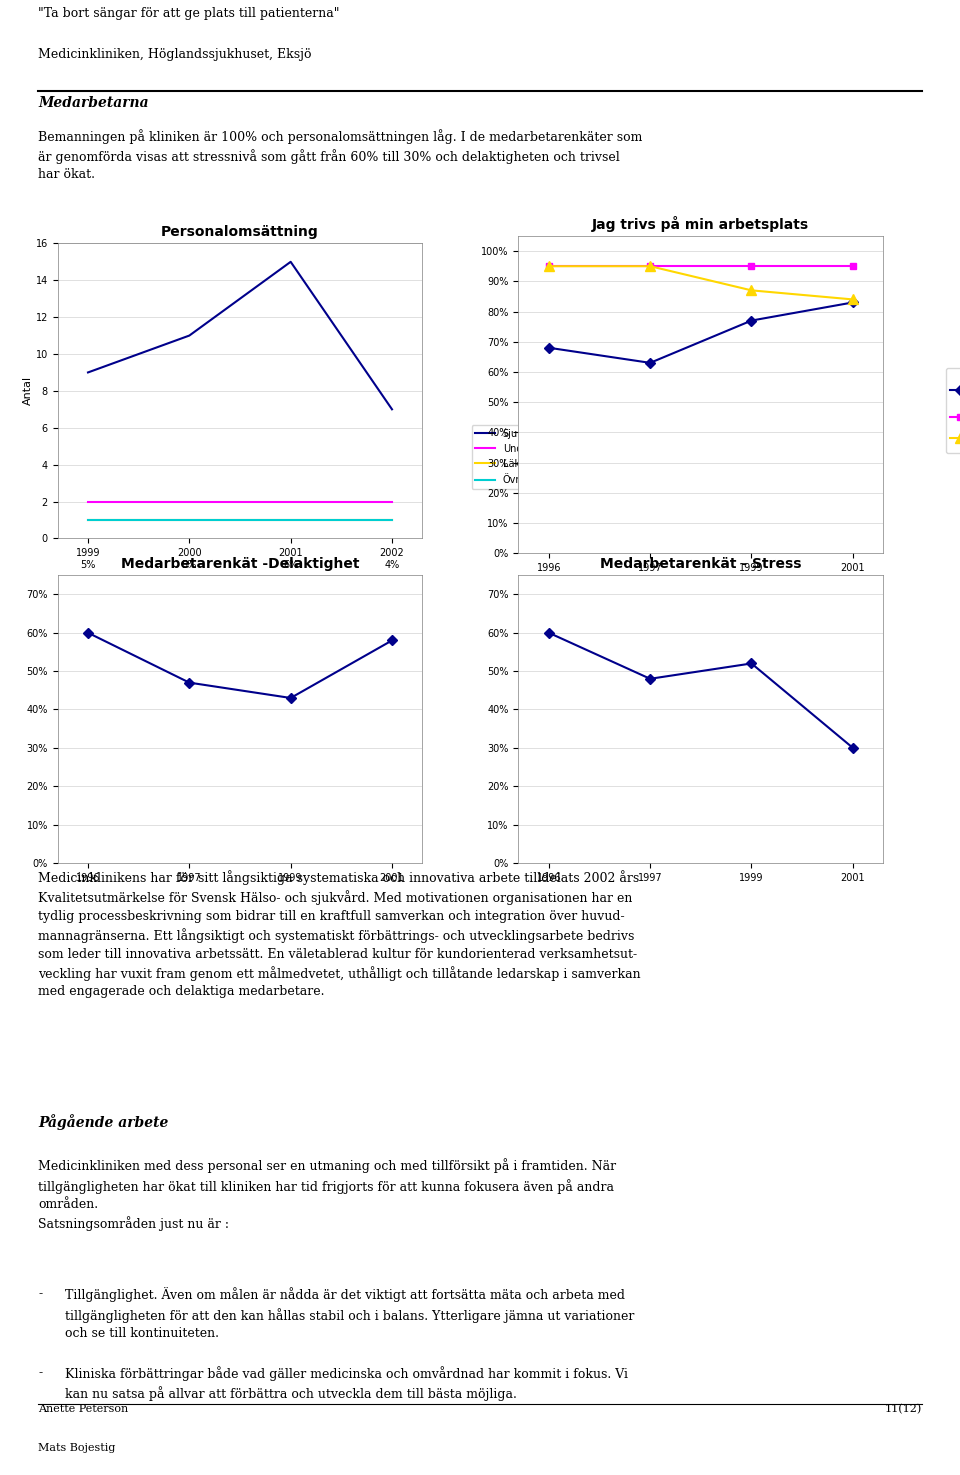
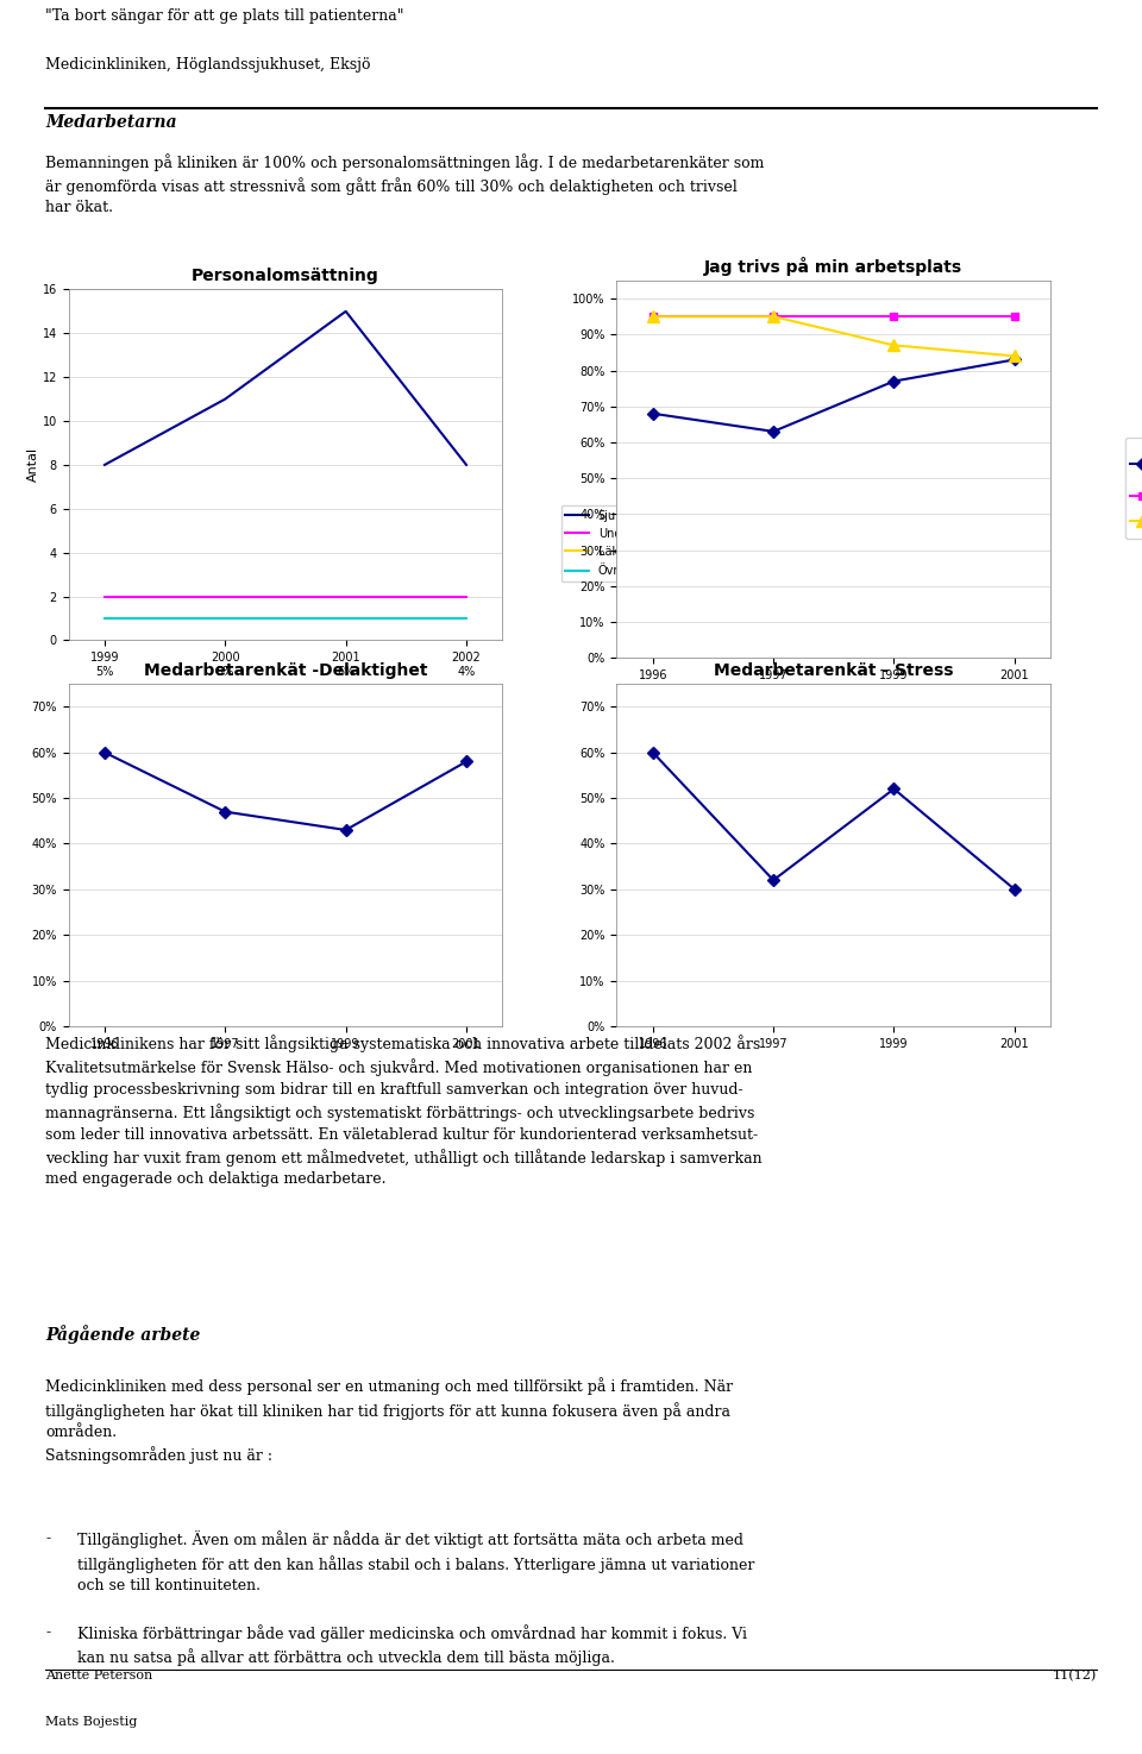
Personalomsättning/Sjuksköt/1999 5%: 9 -> 8
Personalomsättning/Sjuksköt/2002 4%: 7 -> 8
Medarbetarenkät - Stress/1997: 48% -> 32%
